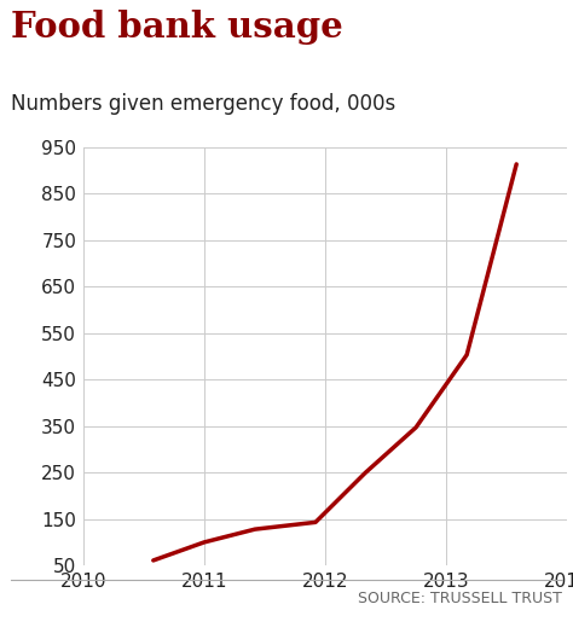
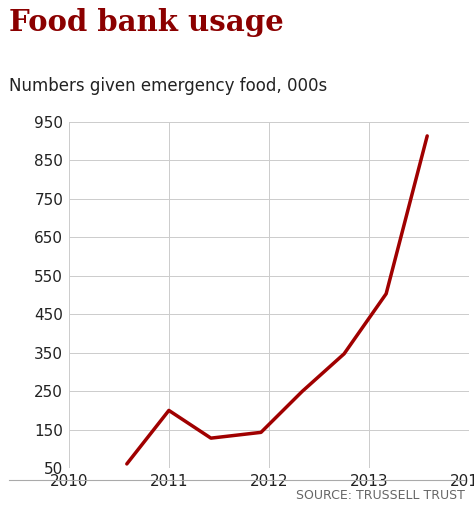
2011: 100 -> 200
